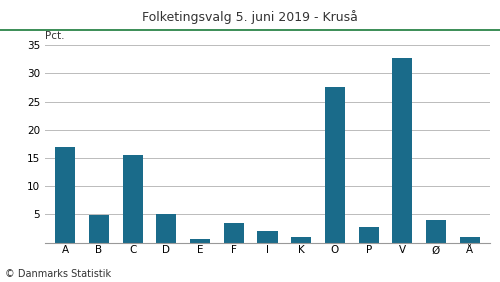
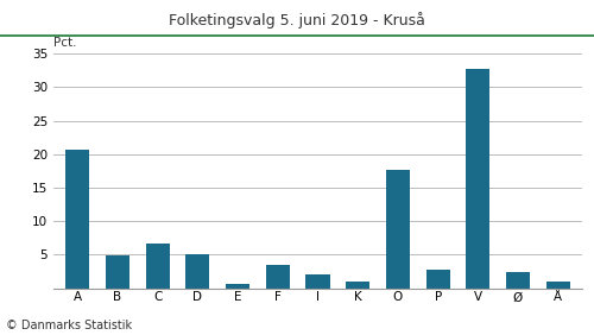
A: 17.0 -> 20.7
C: 15.6 -> 6.7
O: 27.6 -> 17.6
Ø: 4.0 -> 2.4
